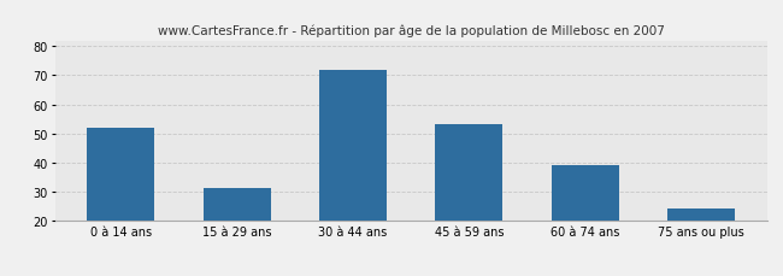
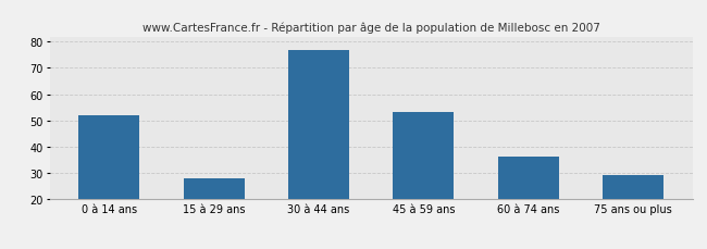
15 à 29 ans: 31 -> 28
30 à 44 ans: 72 -> 77
60 à 74 ans: 39 -> 36
75 ans ou plus: 24 -> 29
